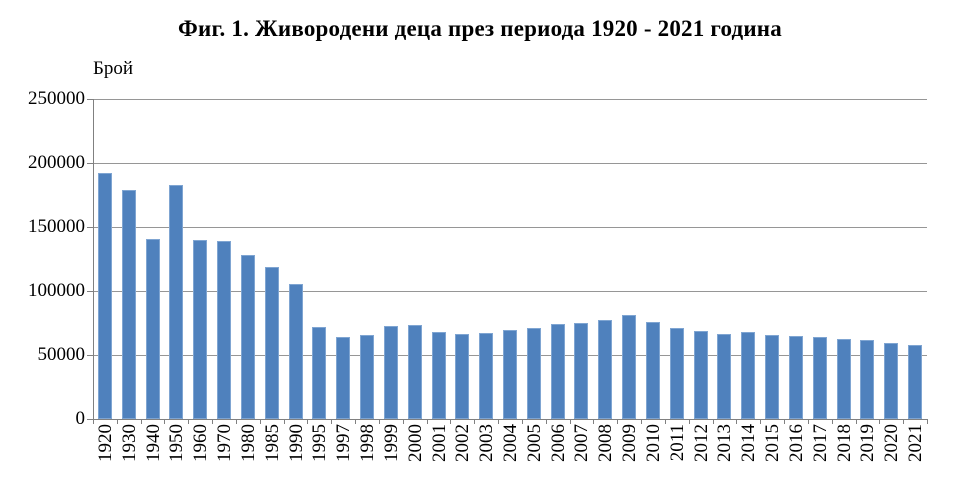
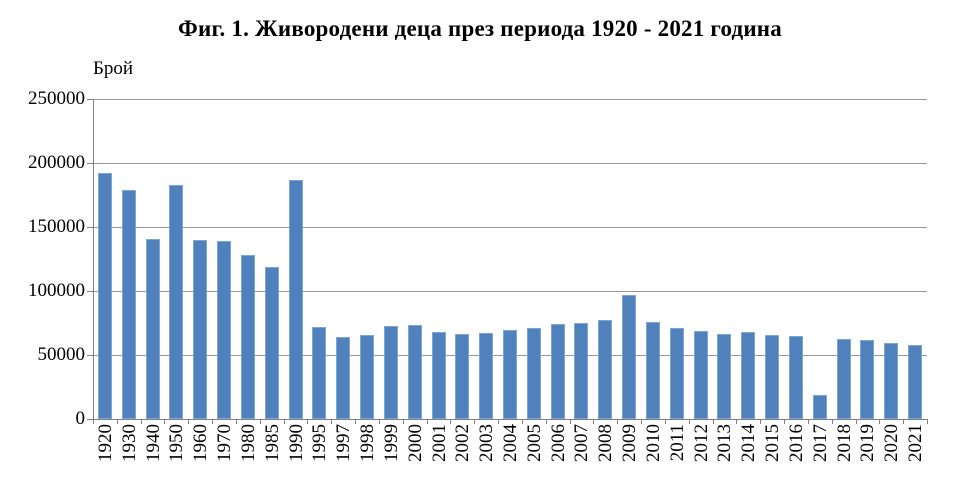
1990: 105000 -> 187000
2009: 81000 -> 97000
2017: 64000 -> 19000
